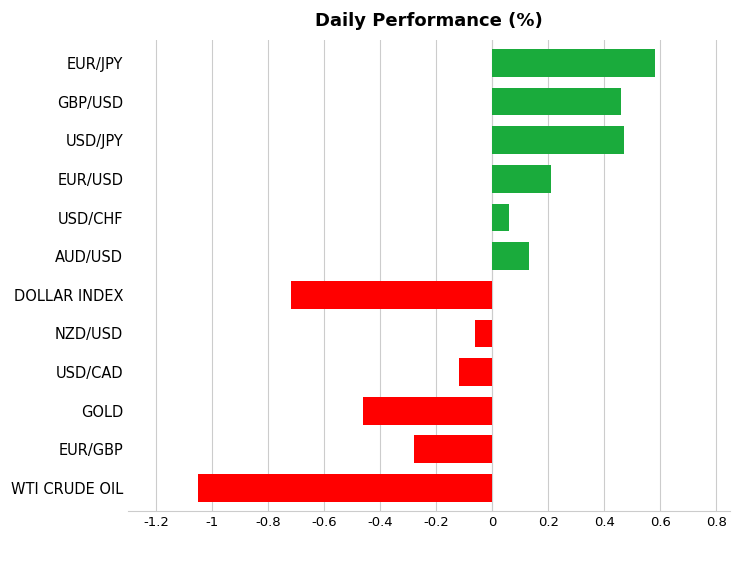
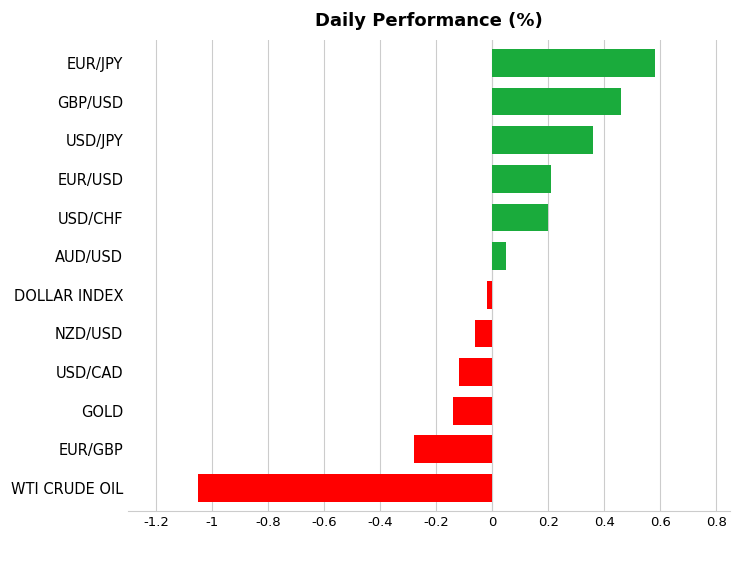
USD/JPY: 0.47 -> 0.36
USD/CHF: 0.06 -> 0.20
AUD/USD: 0.13 -> 0.05
DOLLAR INDEX: -0.72 -> -0.02
GOLD: -0.46 -> -0.14
